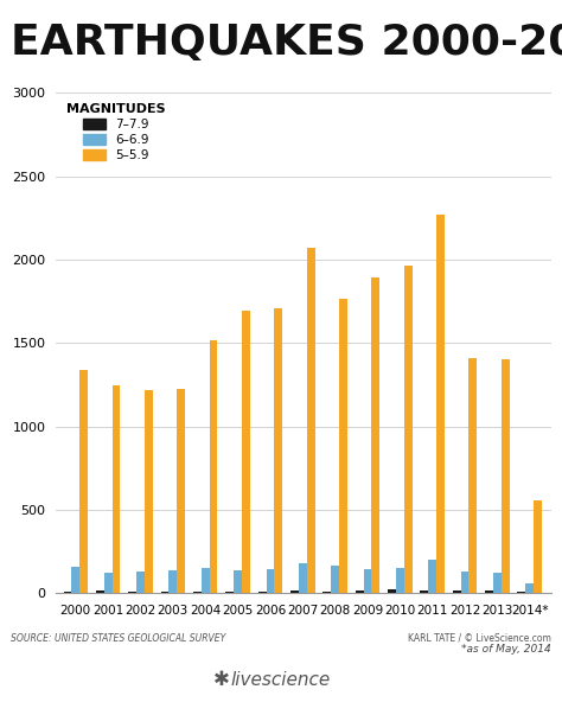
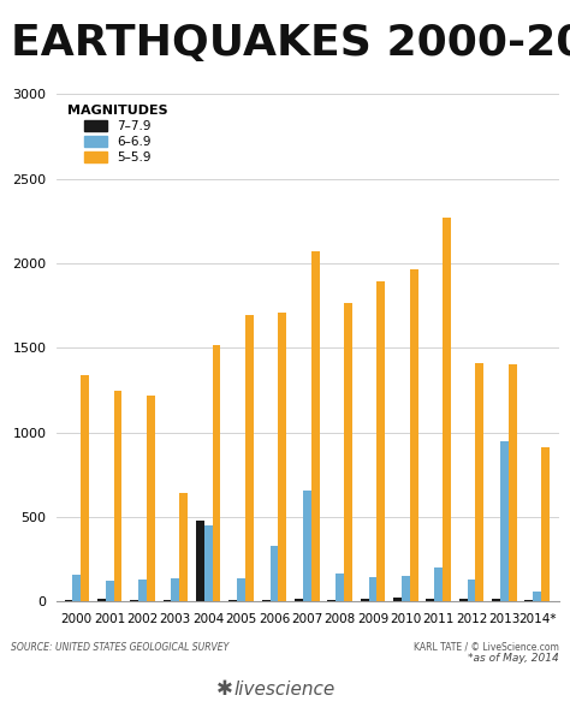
5–5.9/2003: 1220 -> 640
7–7.9/2004: 10 -> 480
6–6.9/2004: 150 -> 450
6–6.9/2006: 150 -> 330
6–6.9/2007: 180 -> 660
6–6.9/2013: 120 -> 950
5–5.9/2014*: 560 -> 910
